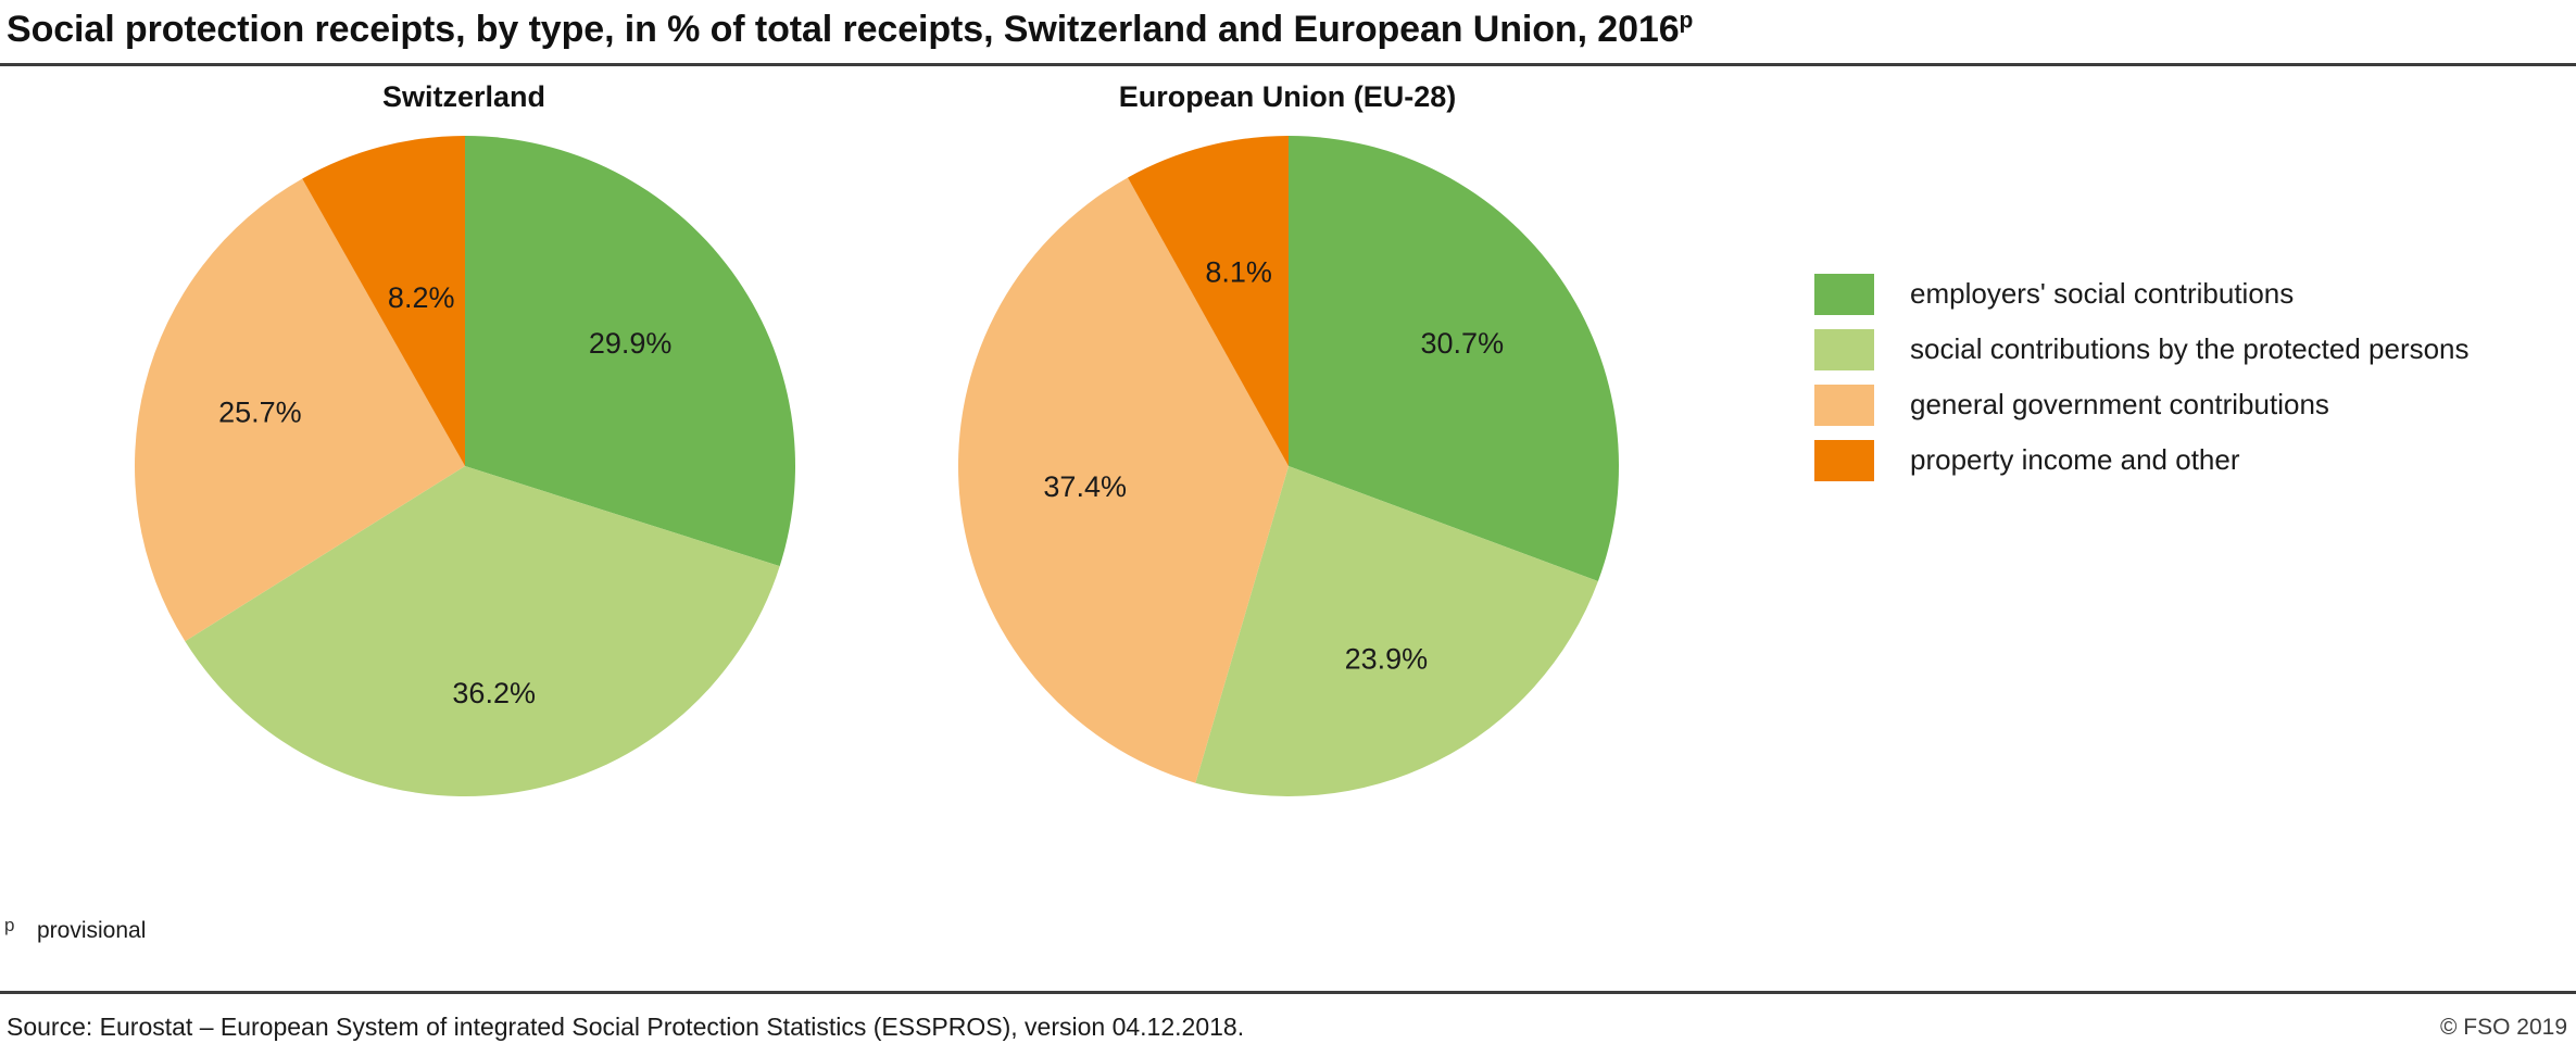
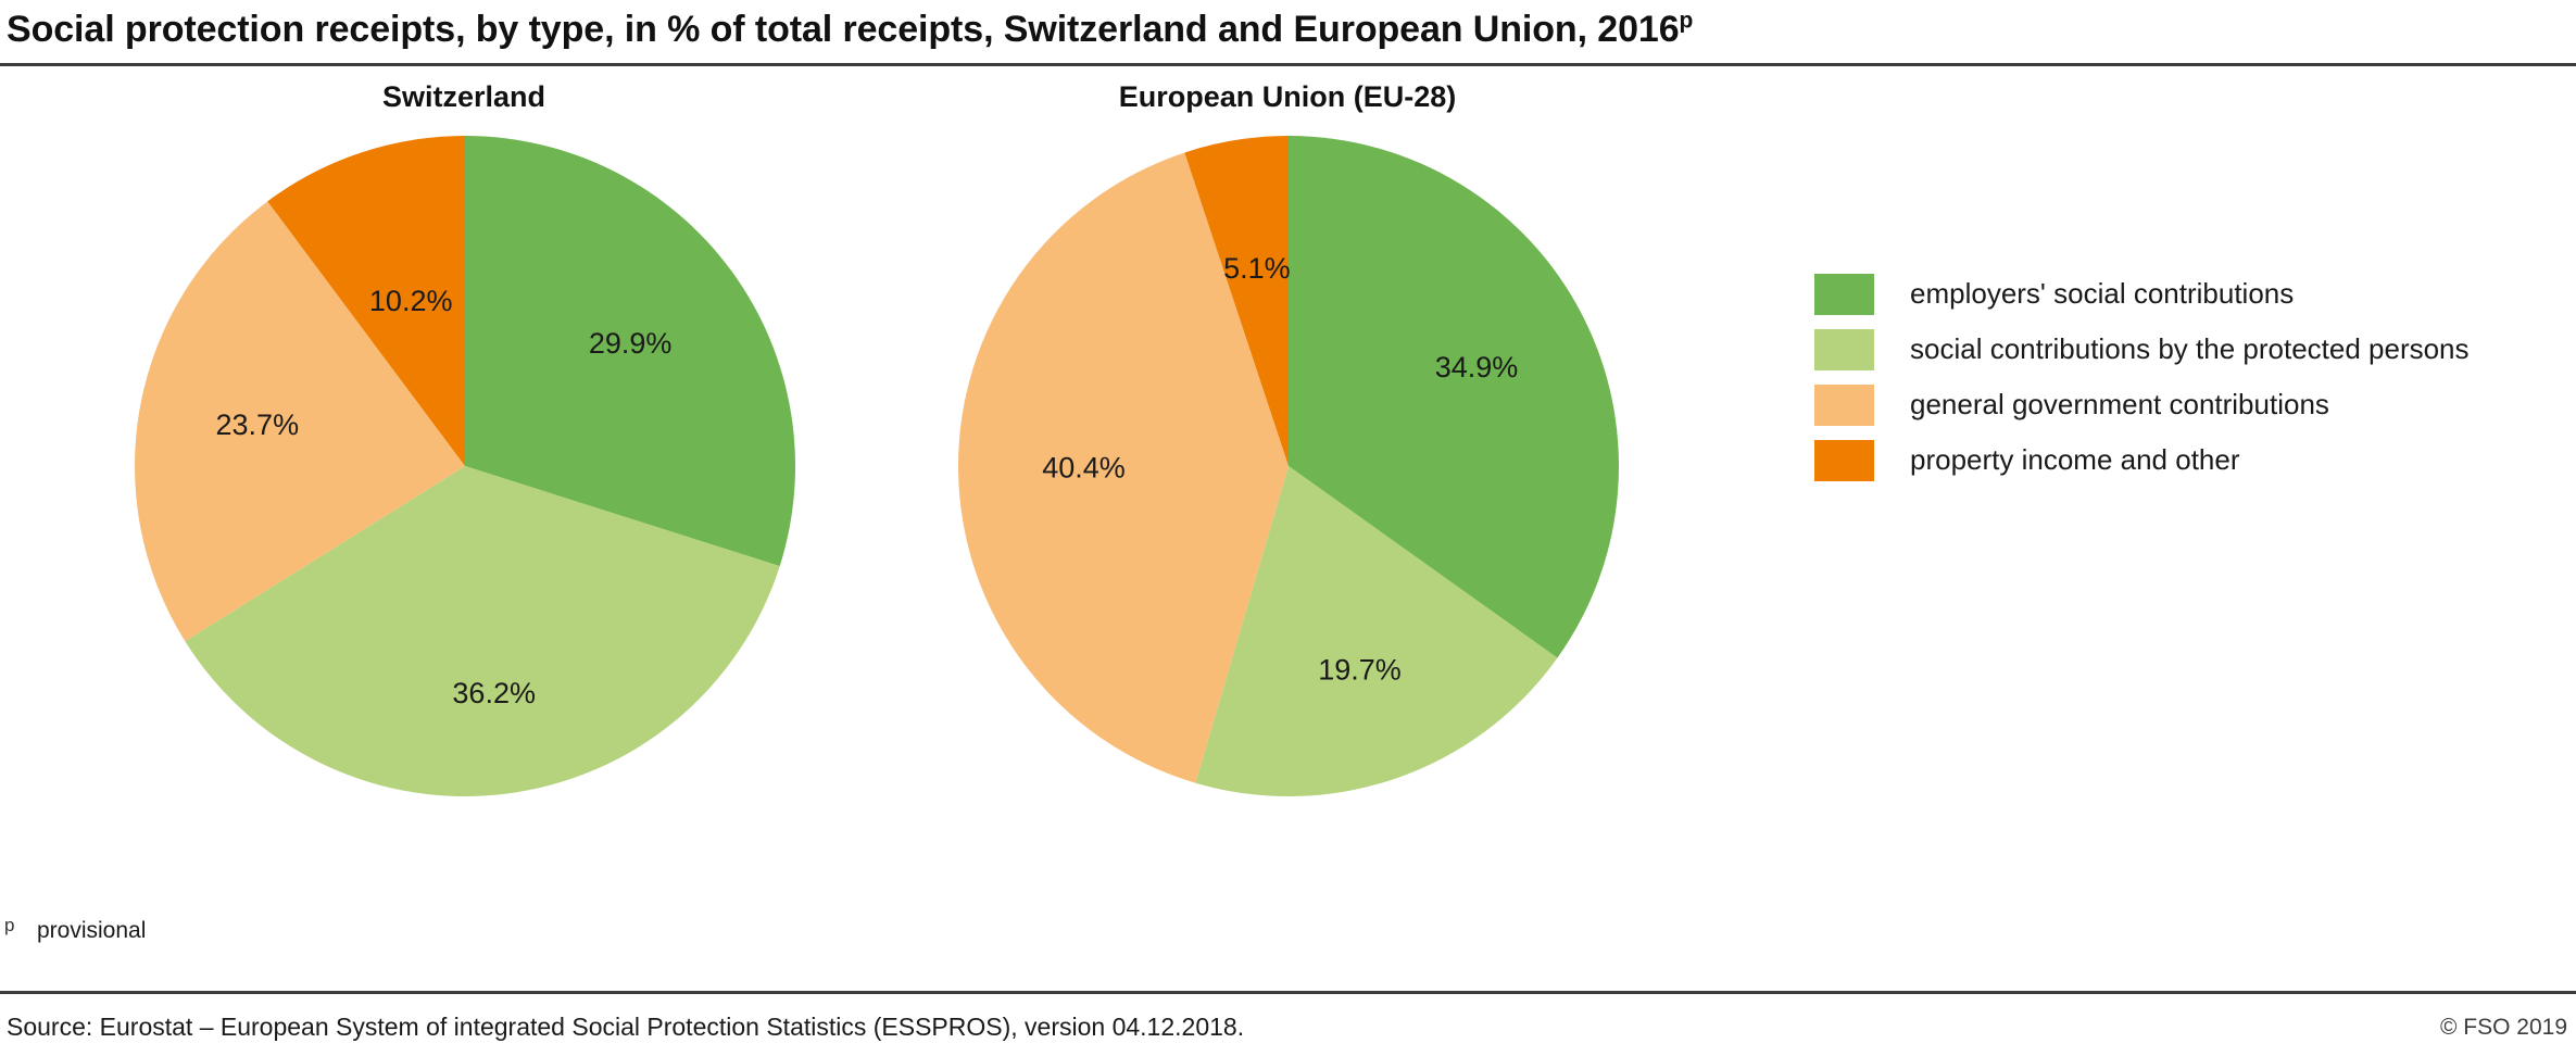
Switzerland/general government contributions: 25.7% -> 23.7%
Switzerland/property income and other: 8.2% -> 10.2%
European Union (EU-28)/employers' social contributions: 30.7% -> 34.9%
European Union (EU-28)/social contributions by the protected persons: 23.9% -> 19.7%
European Union (EU-28)/general government contributions: 37.4% -> 40.4%
European Union (EU-28)/property income and other: 8.1% -> 5.1%
